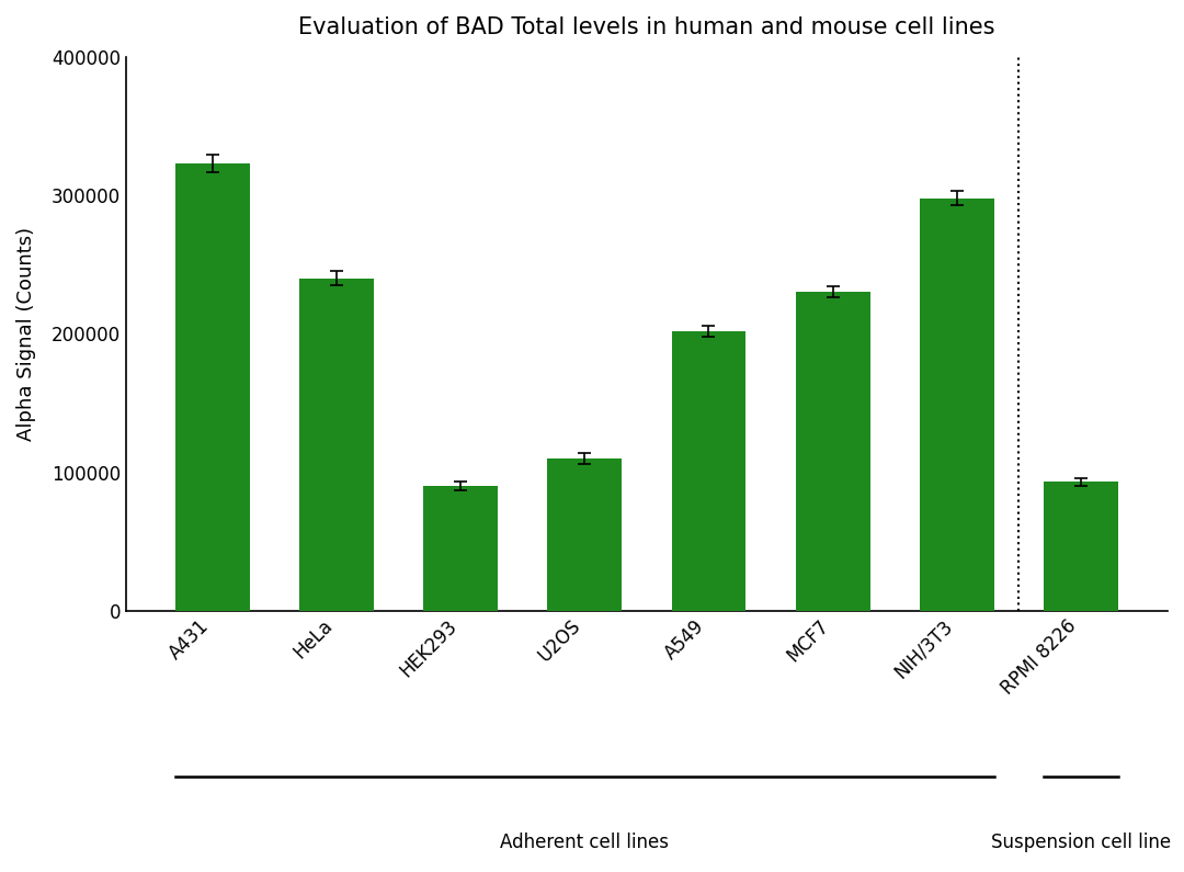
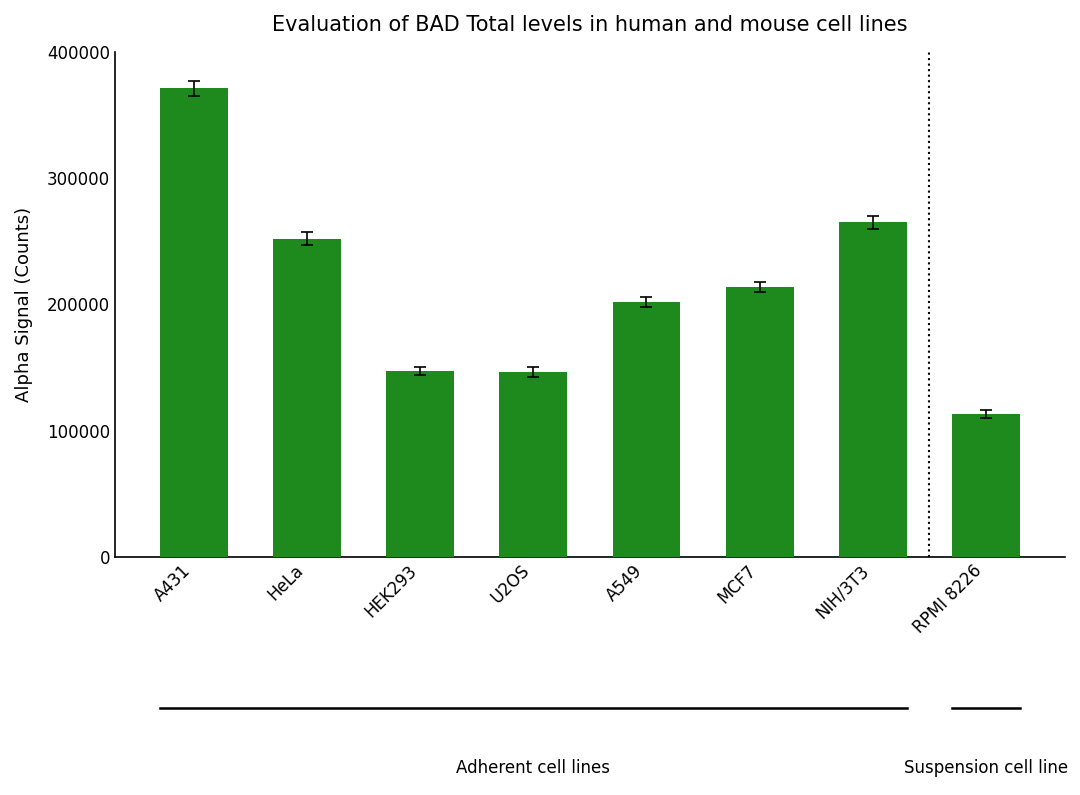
A431: 323000 -> 371000
HeLa: 240000 -> 252000
HEK293: 90000 -> 147000
U2OS: 110000 -> 146000
MCF7: 230000 -> 214000
NIH/3T3: 298000 -> 265000
RPMI 8226: 93000 -> 113000
